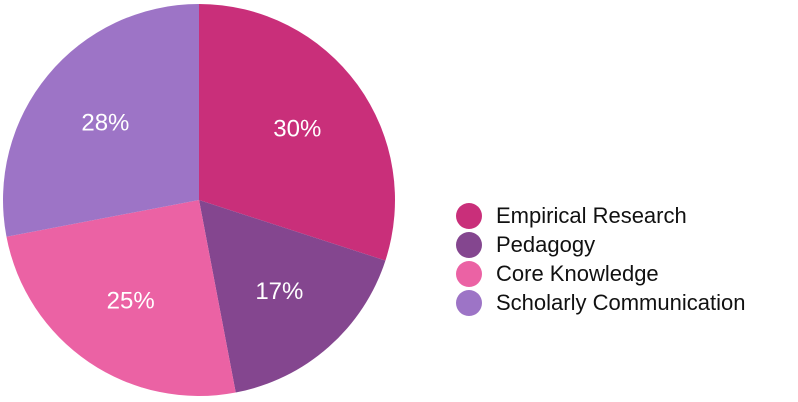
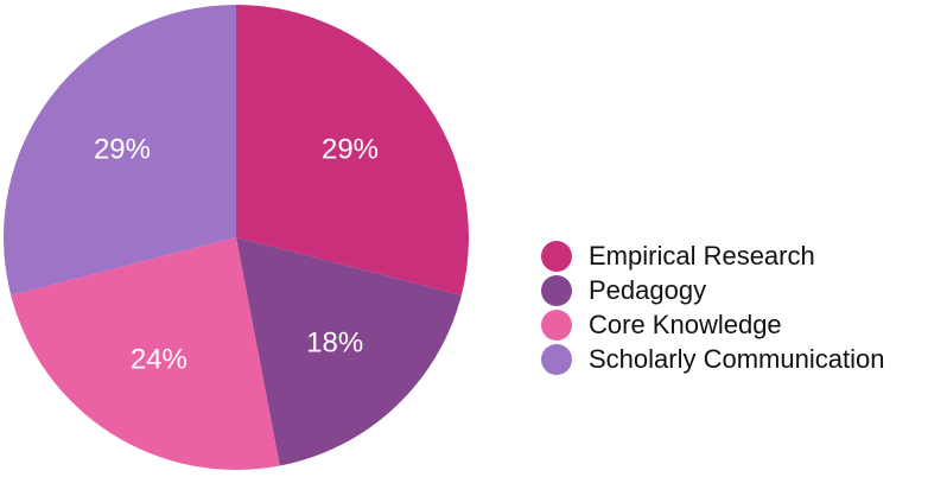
Empirical Research: 30% -> 29%
Pedagogy: 17% -> 18%
Core Knowledge: 25% -> 24%
Scholarly Communication: 28% -> 29%
